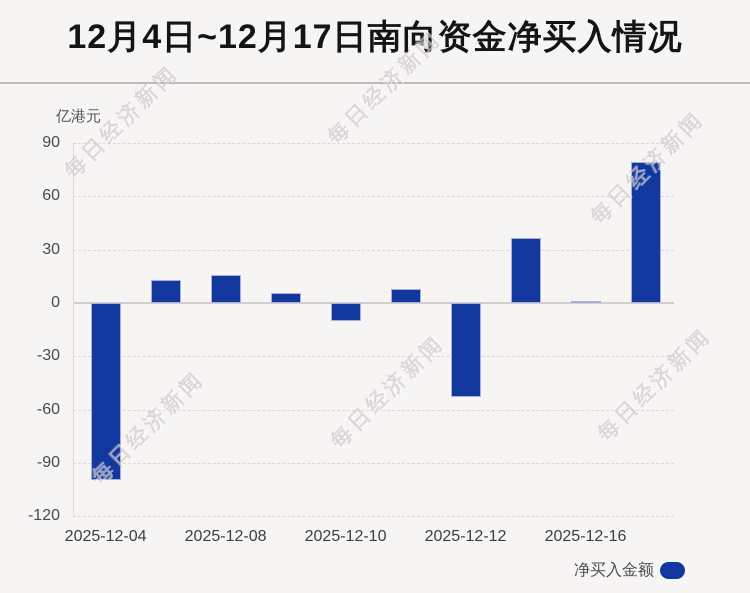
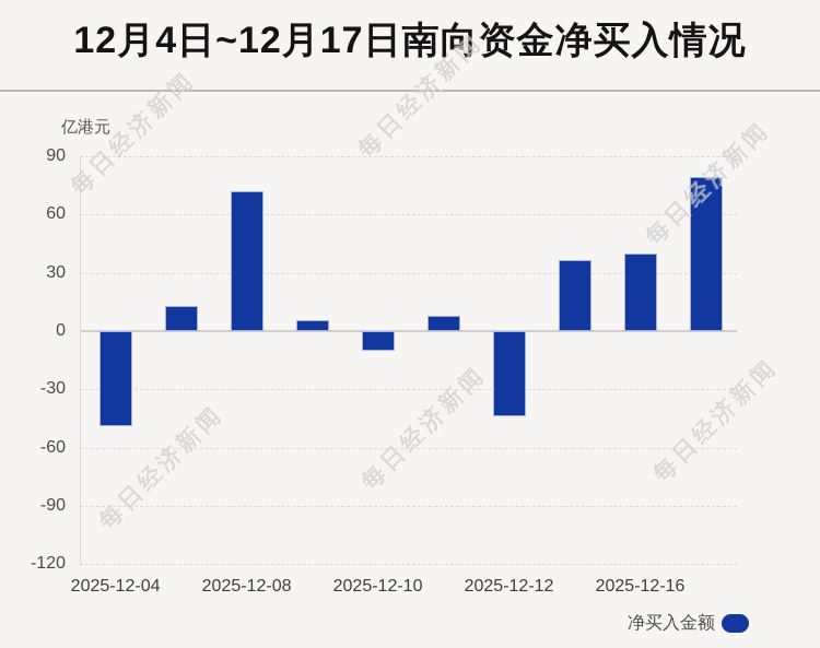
2025-12-04: -100 -> -49
2025-12-08: 16 -> 72
2025-12-12: -53 -> -44
2025-12-16: 1 -> 40
